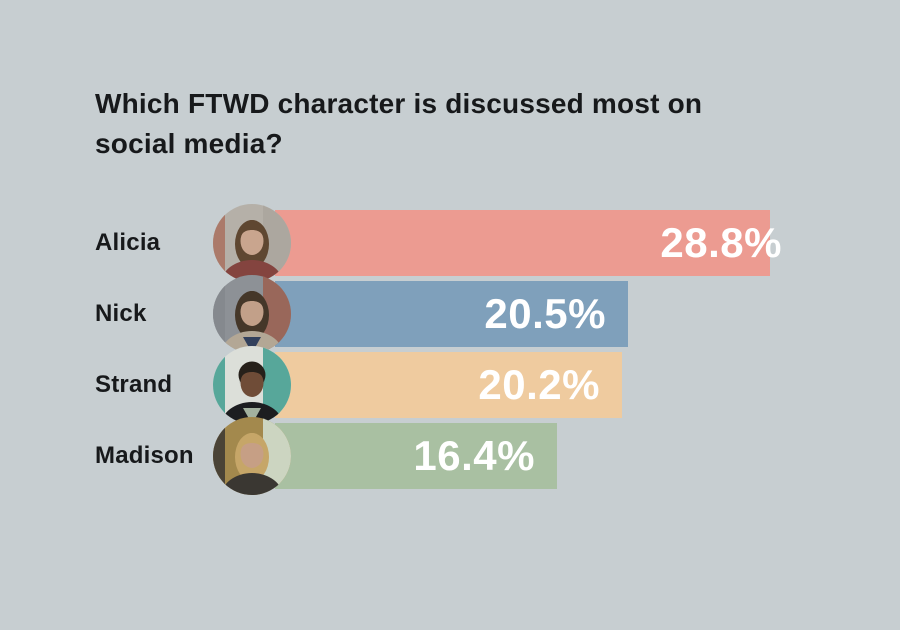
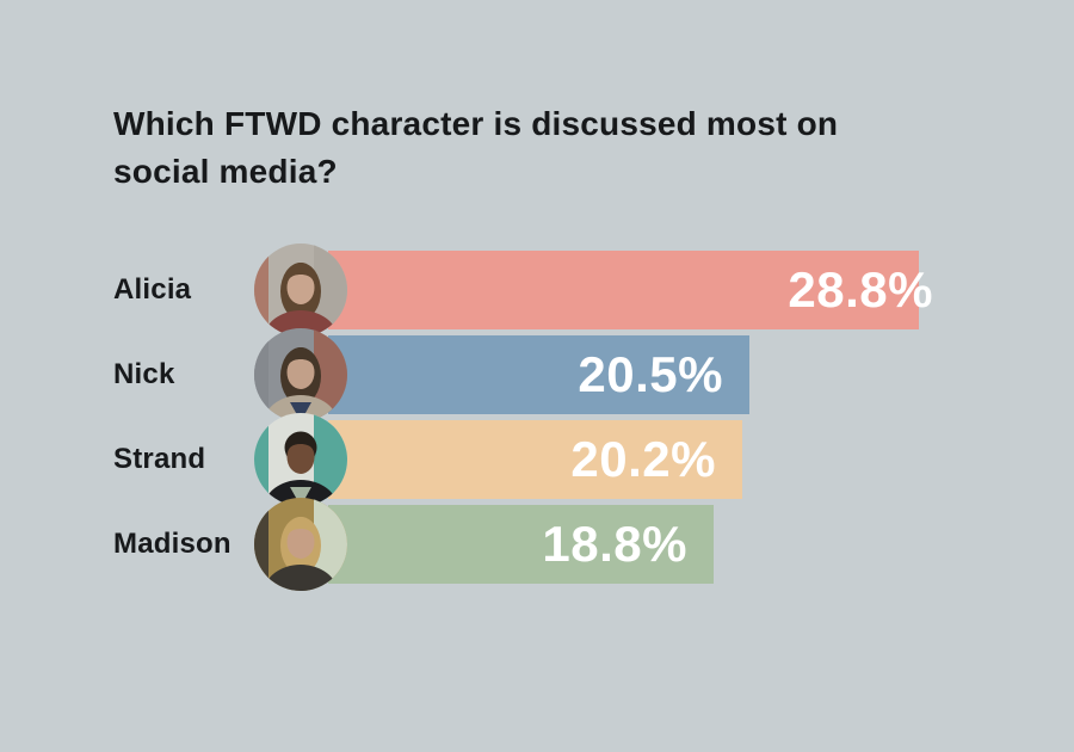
Madison: 16.4% -> 18.8%
